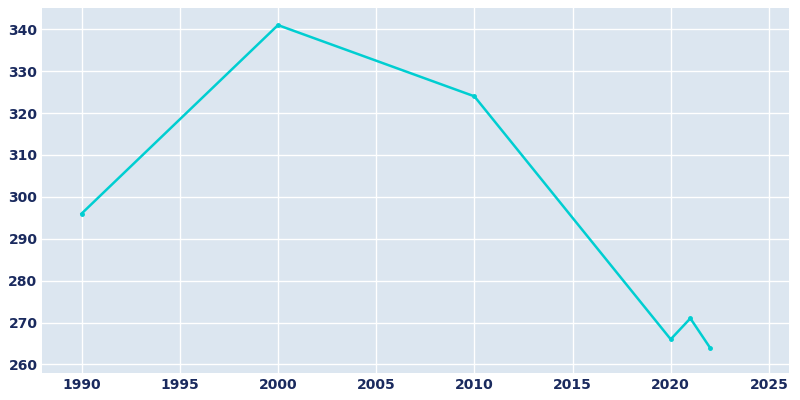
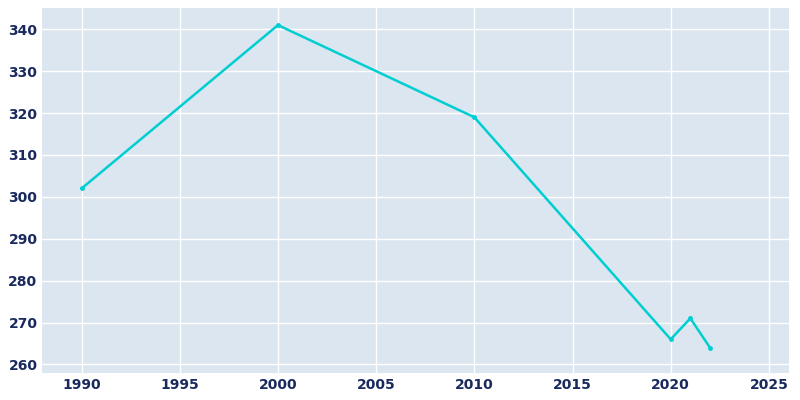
1990: 296 -> 302
2010: 324 -> 319
